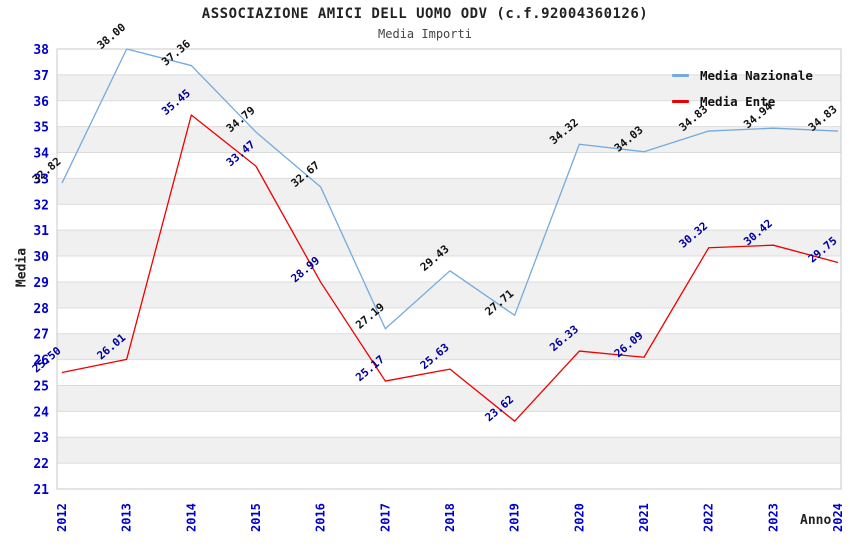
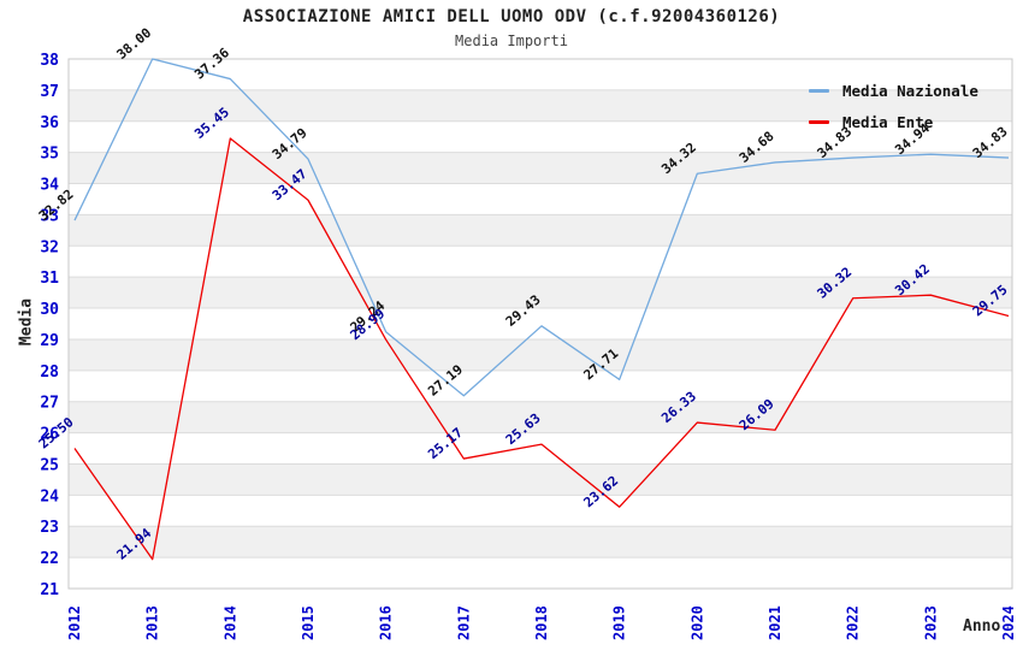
Media Ente/2013: 26.01 -> 21.94
Media Nazionale/2016: 32.67 -> 29.24
Media Nazionale/2021: 34.03 -> 34.68
